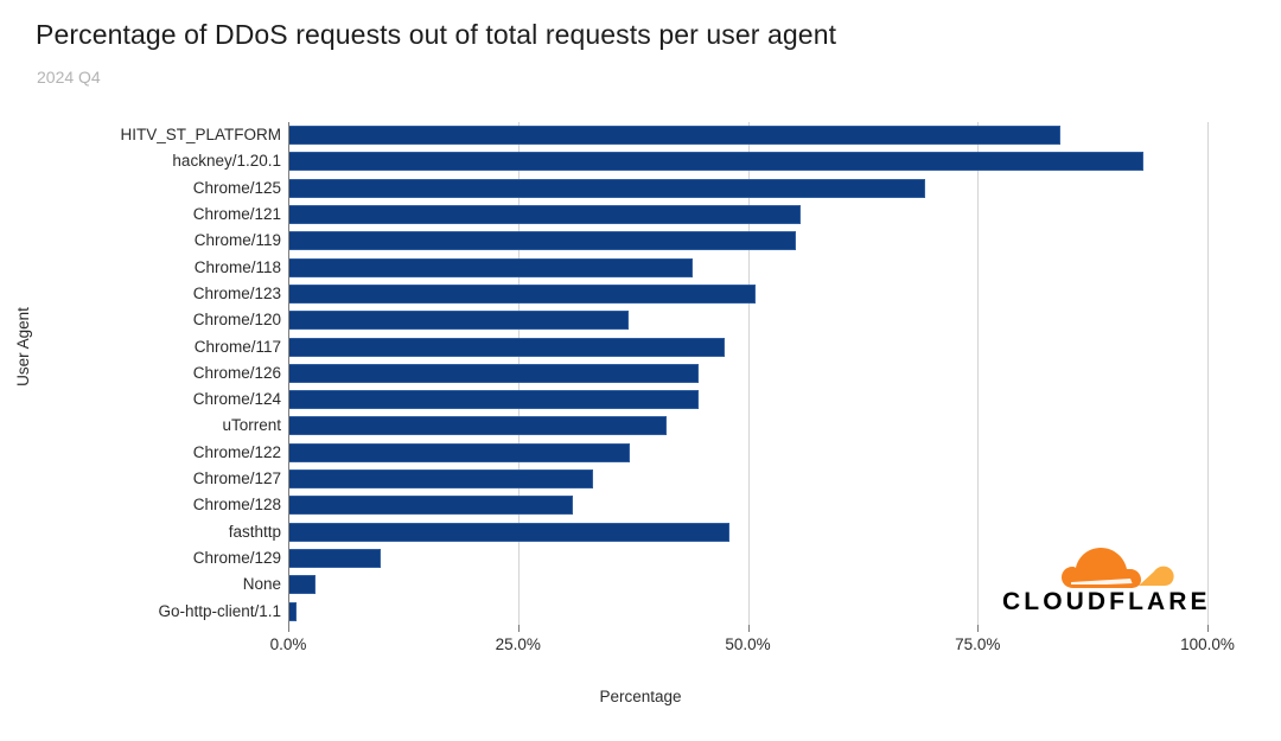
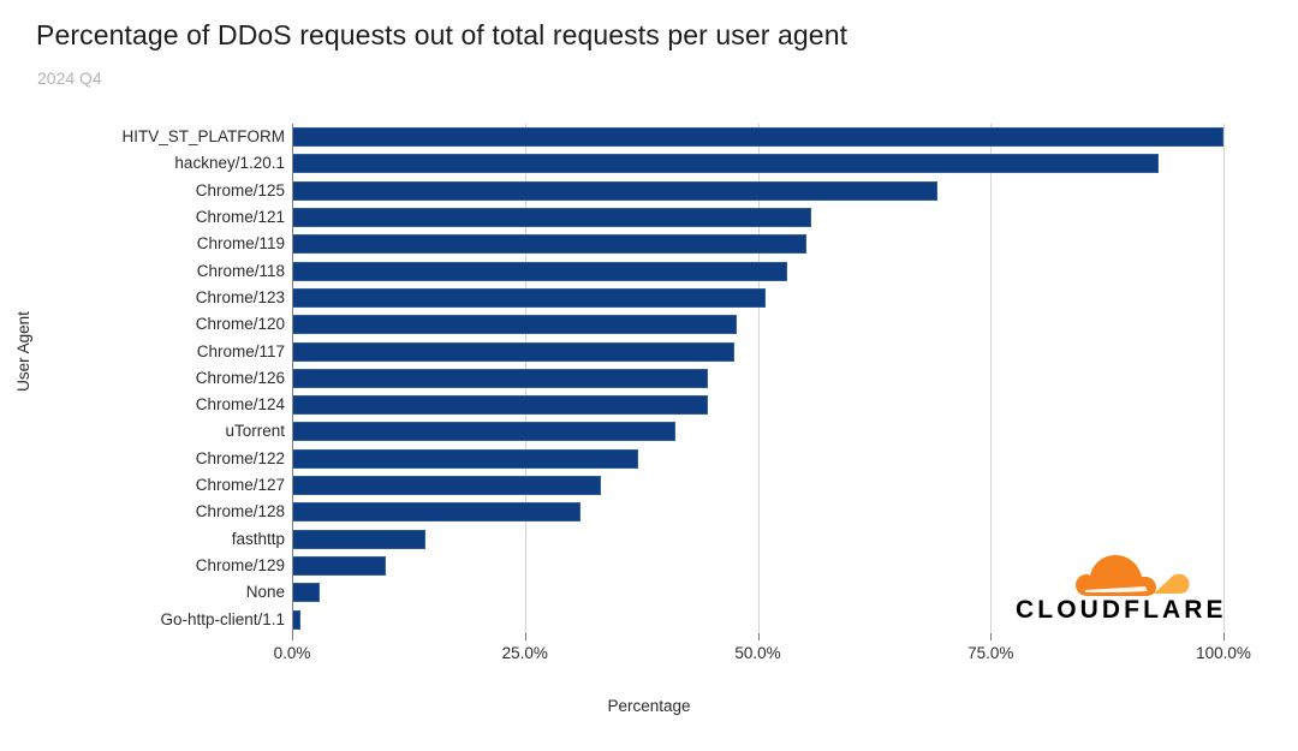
HITV_ST_PLATFORM: 84% -> 100%
Chrome/118: 44% -> 53%
Chrome/120: 37% -> 48%
fasthttp: 48% -> 14%
